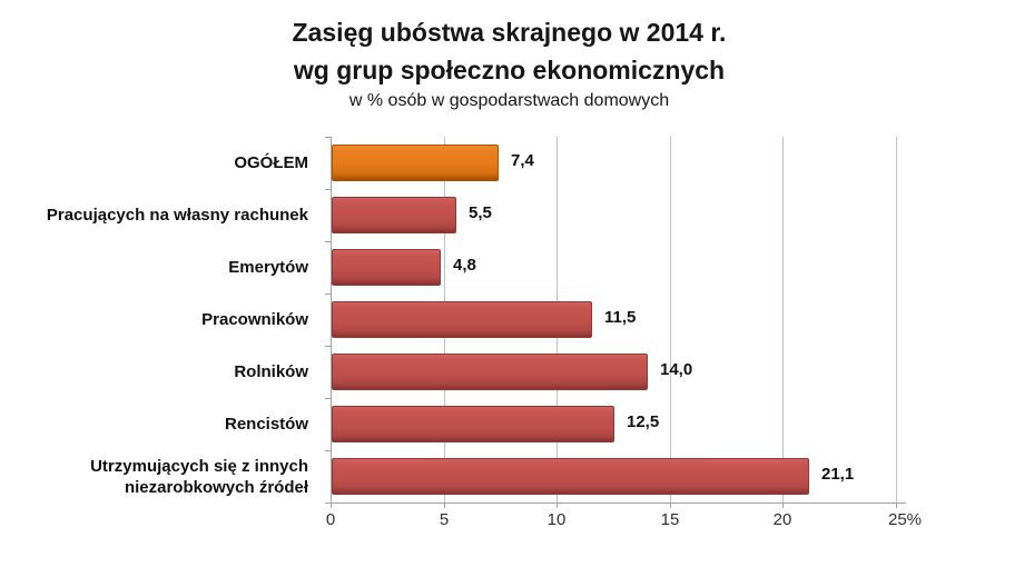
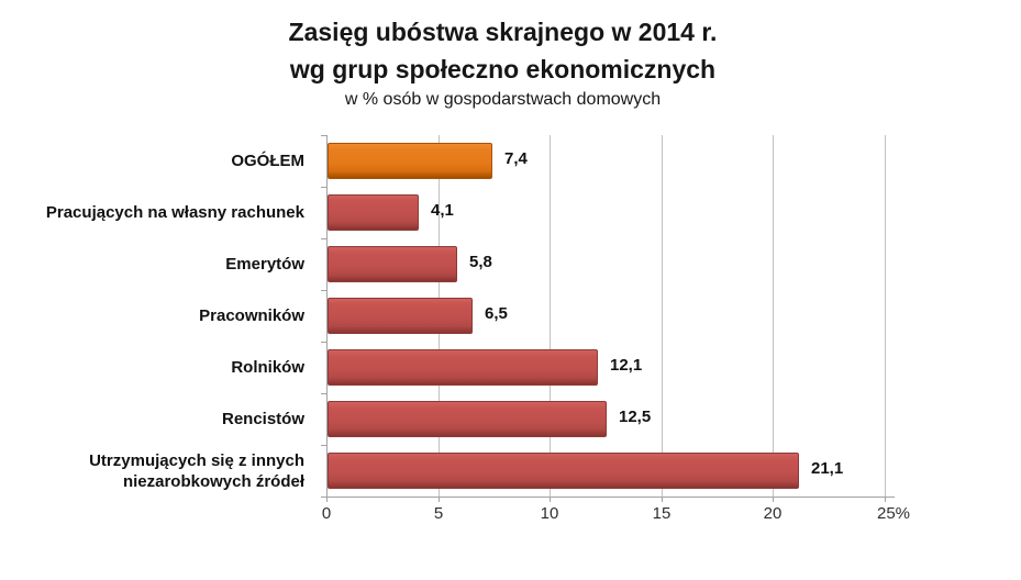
Pracujących na własny rachunek: 5,5 -> 4,1
Emerytów: 4,8 -> 5,8
Pracowników: 11,5 -> 6,5
Rolników: 14,0 -> 12,1
